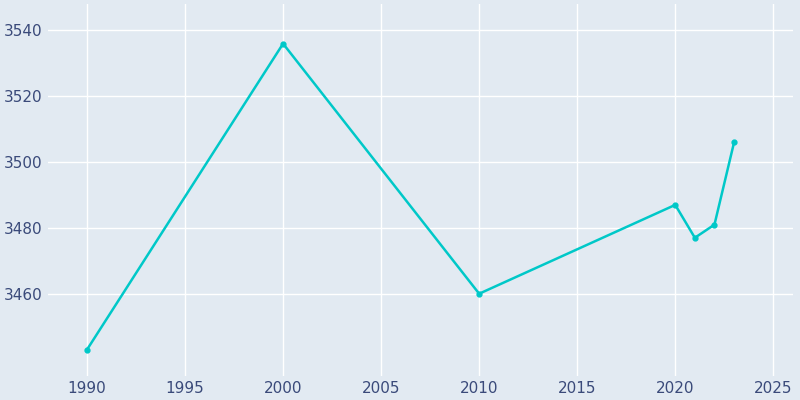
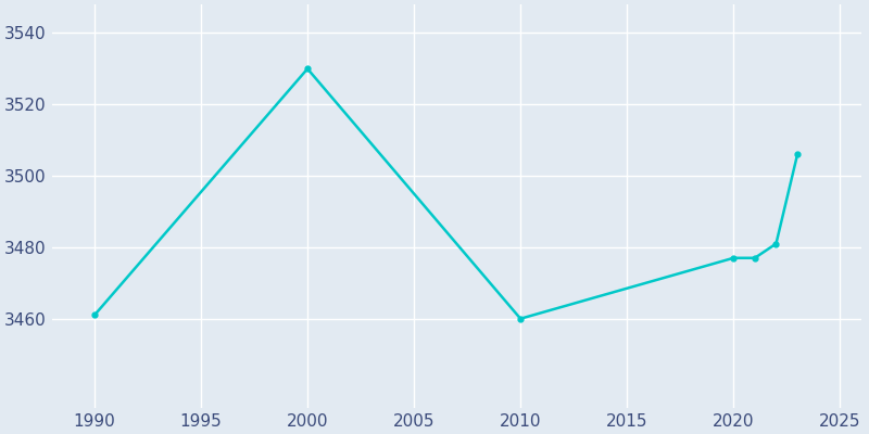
1990: 3443 -> 3461
2000: 3536 -> 3530
2020: 3487 -> 3477
